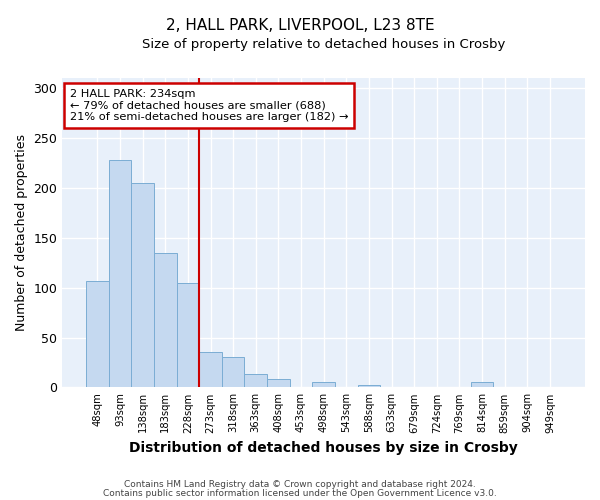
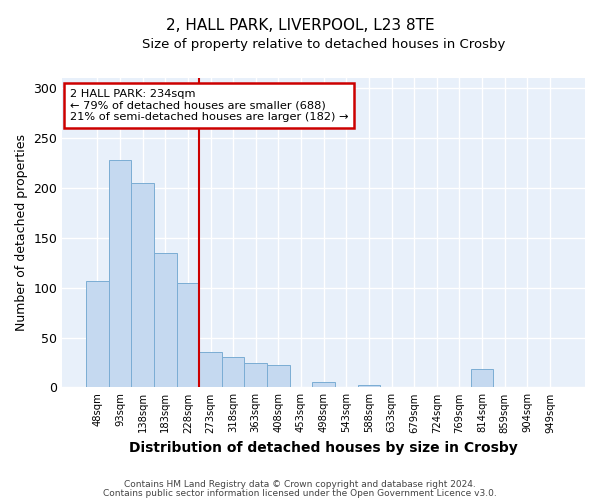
363sqm: 13 -> 24
408sqm: 8 -> 22
814sqm: 5 -> 18
